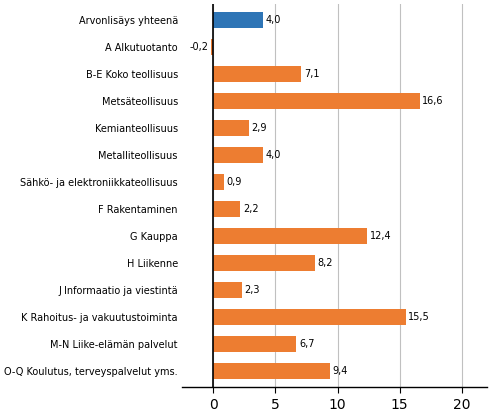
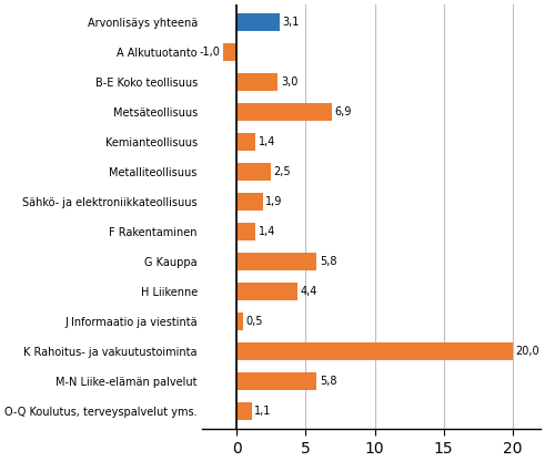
Arvonlisäys yhteenä: 4,0 -> 3,1
A Alkutuotanto: -0,2 -> -1,0
B-E Koko teollisuus: 7,1 -> 3,0
Metsäteollisuus: 16,6 -> 6,9
Kemianteollisuus: 2,9 -> 1,4
Metalliteollisuus: 4,0 -> 2,5
Sähkö- ja elektroniikkateollisuus: 0,9 -> 1,9
F Rakentaminen: 2,2 -> 1,4
G Kauppa: 12,4 -> 5,8
H Liikenne: 8,2 -> 4,4
J Informaatio ja viestintä: 2,3 -> 0,5
K Rahoitus- ja vakuutustoiminta: 15,5 -> 20,0
M-N Liike-elämän palvelut: 6,7 -> 5,8
O-Q Koulutus, terveyspalvelut yms.: 9,4 -> 1,1
